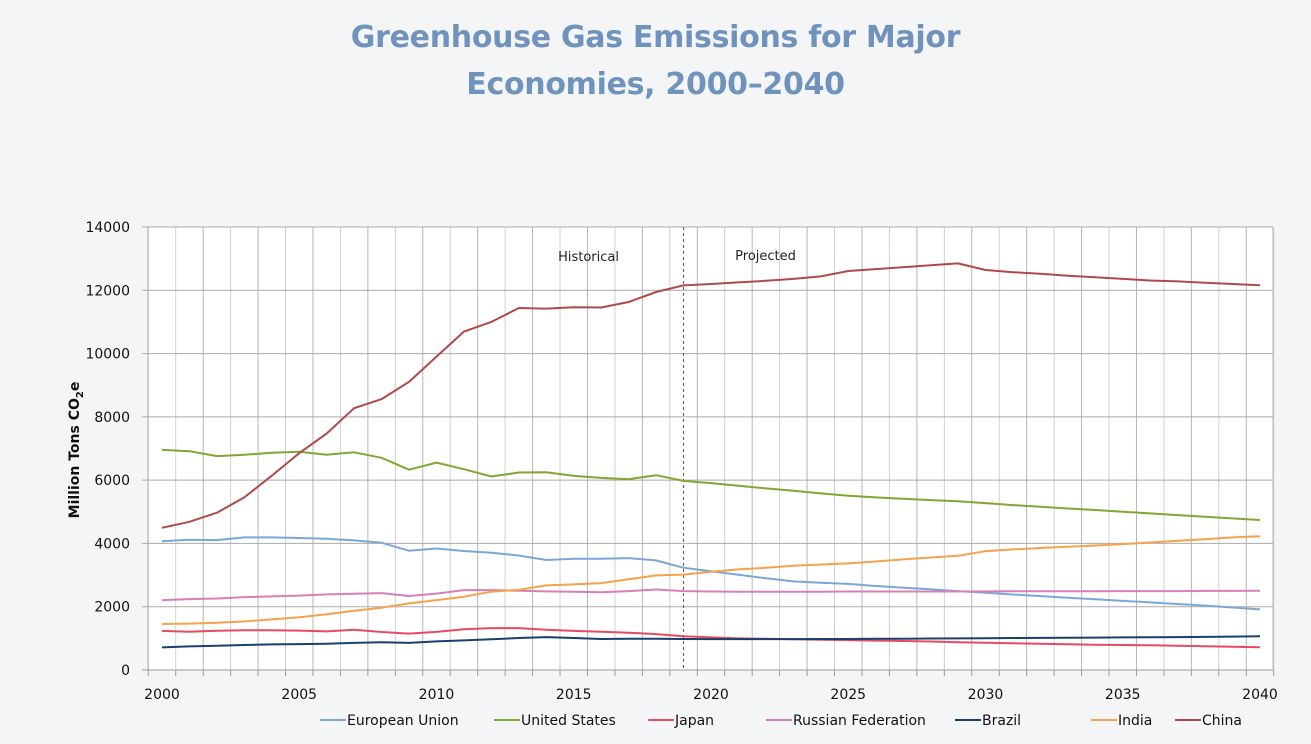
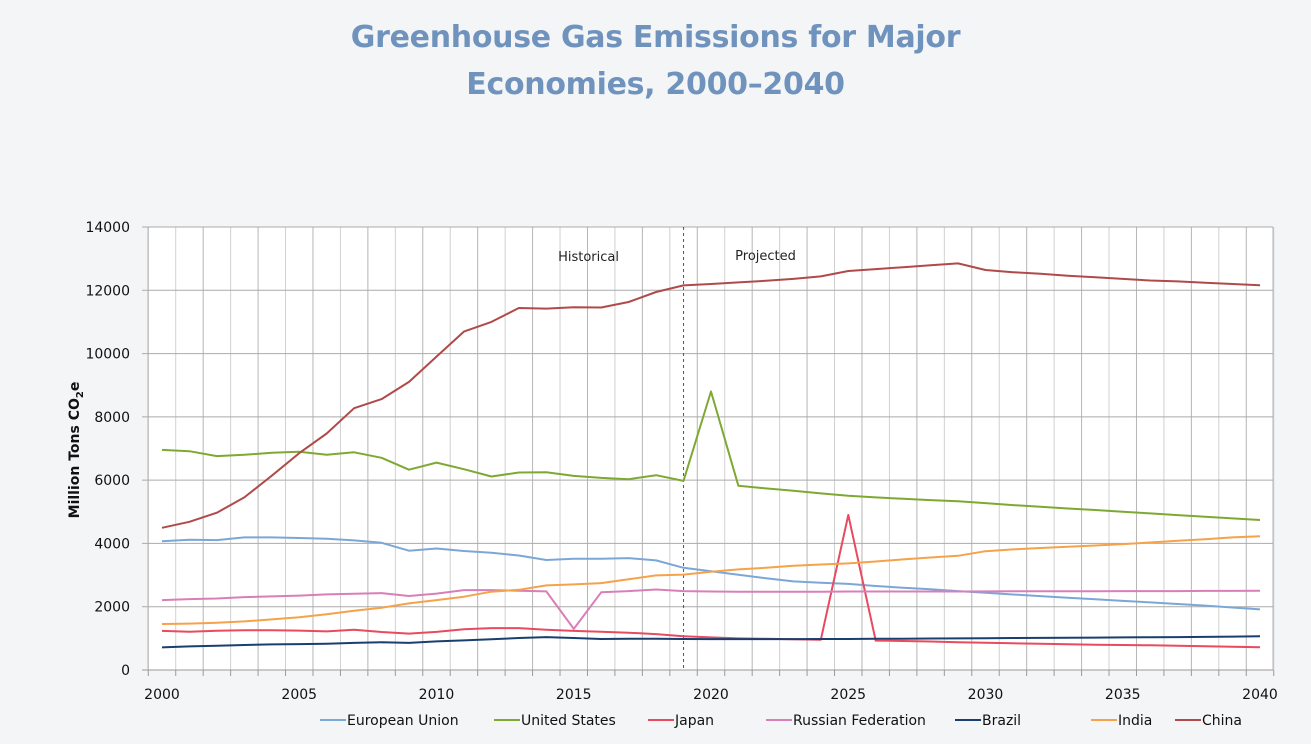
Russian Federation/2015: 2500 -> 1300
United States/2020: 5900 -> 8800
Japan/2025: 900 -> 4900
